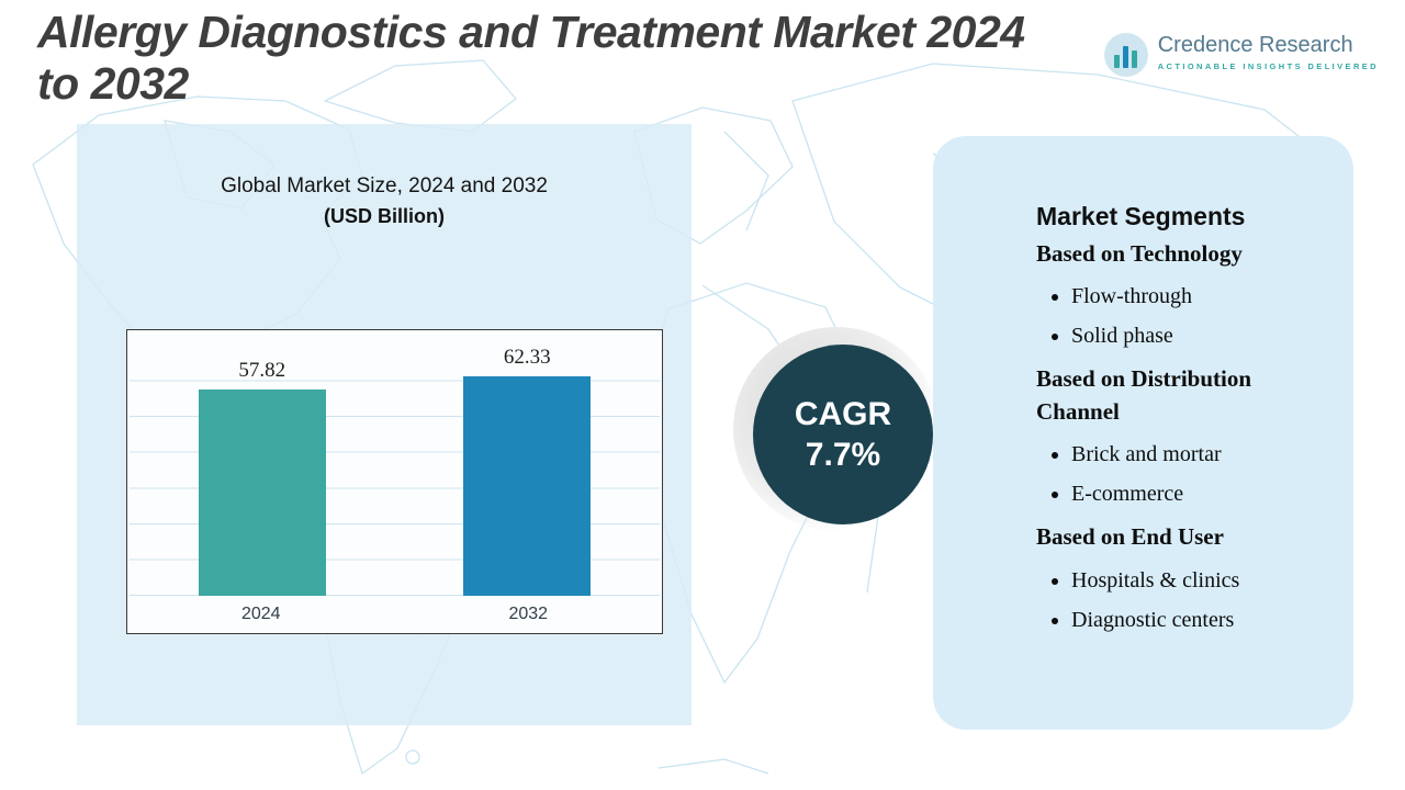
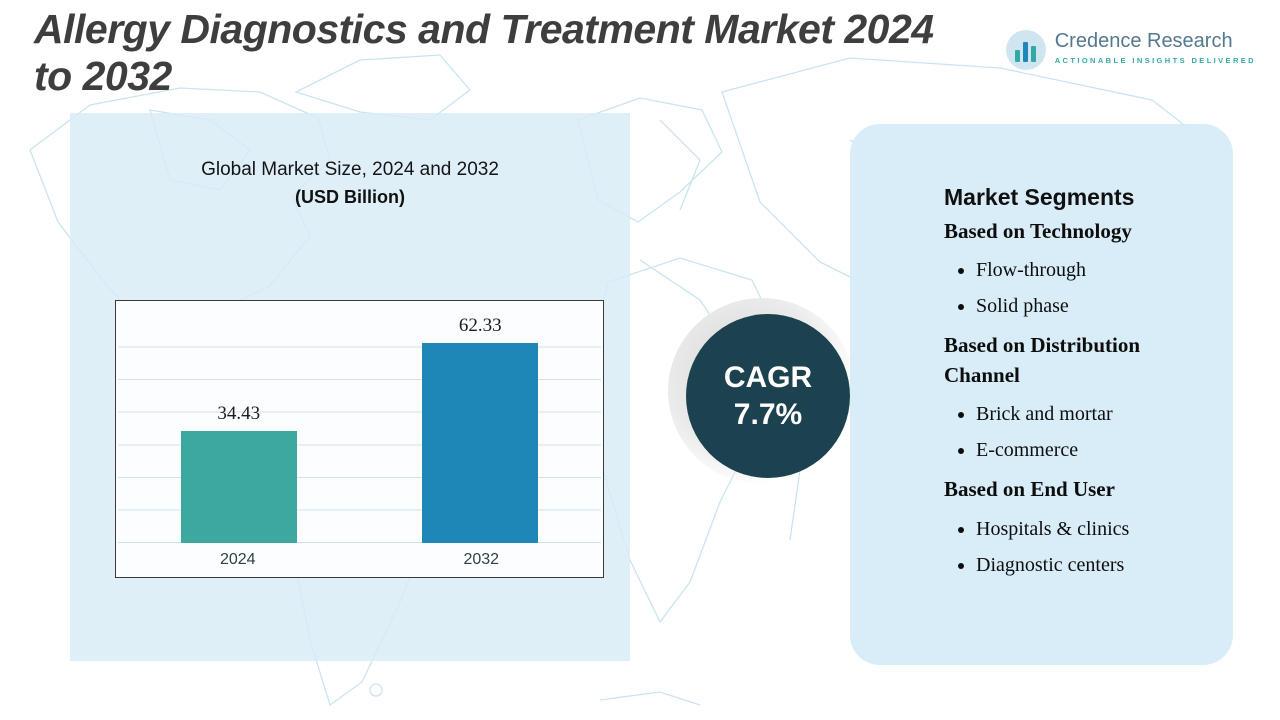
2024: 57.82 -> 34.43
